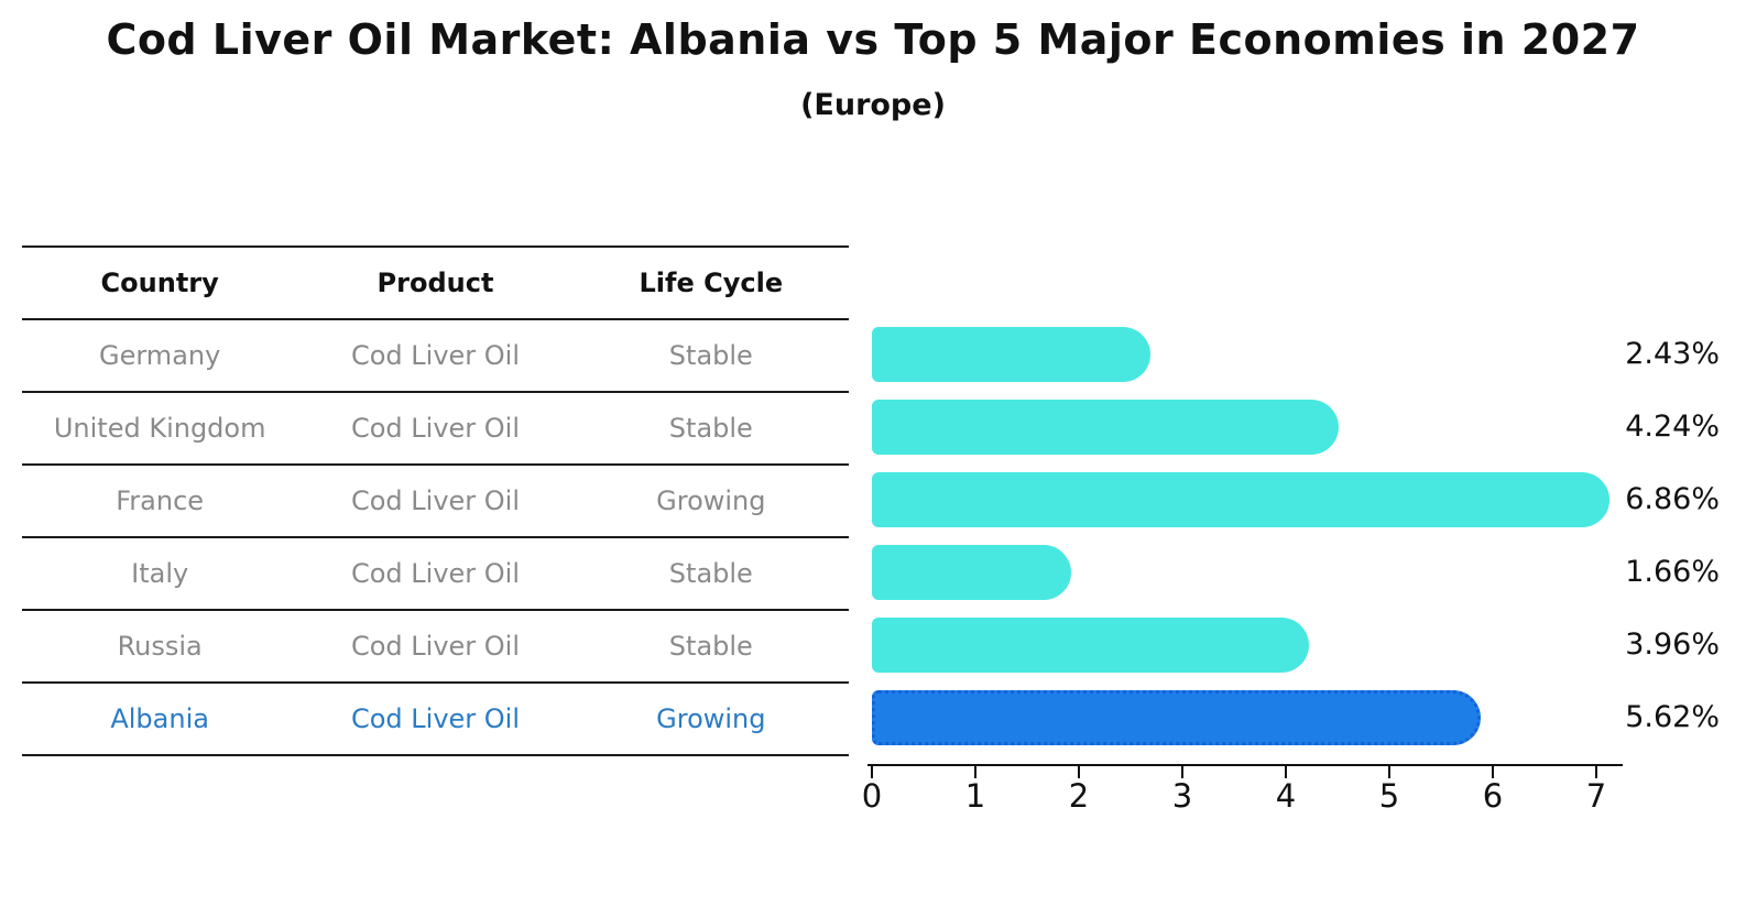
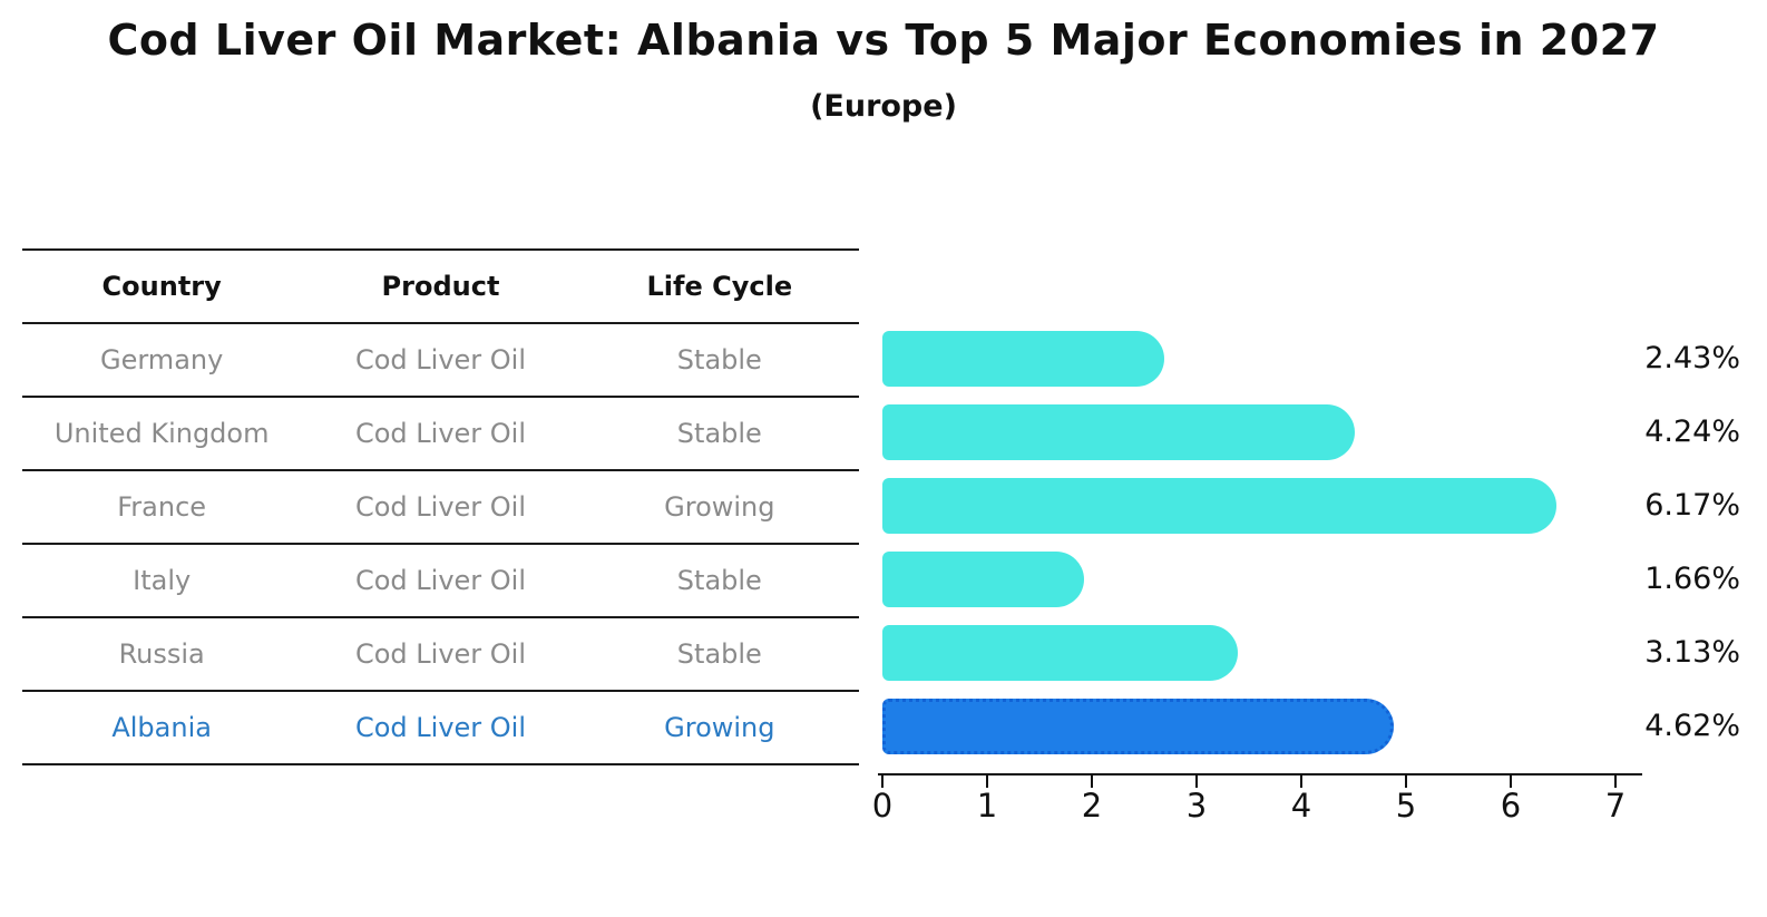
France: 6.86% -> 6.17%
Russia: 3.96% -> 3.13%
Albania: 5.62% -> 4.62%
